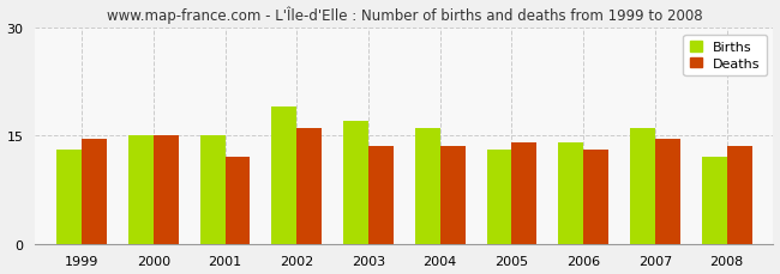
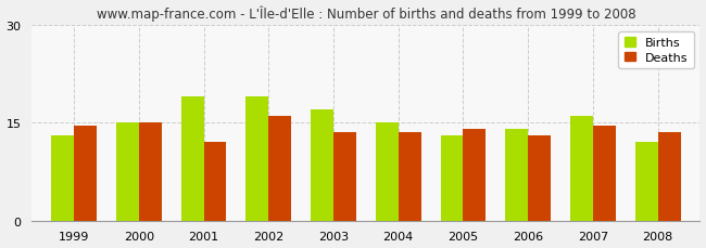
Births/2001: 15 -> 19
Births/2004: 16 -> 15
